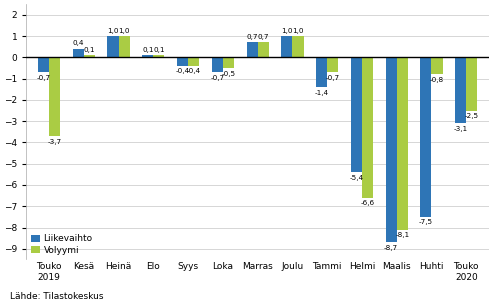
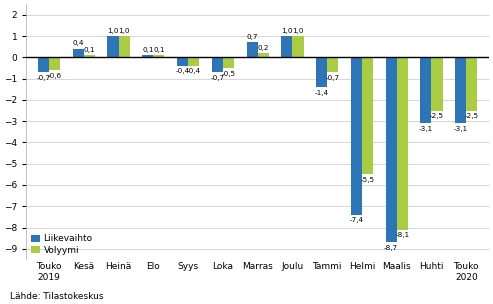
Volyymi/Touko 2019: -3,7 -> -0,6
Volyymi/Marras: 0,7 -> 0,2
Liikevaihto/Helmi: -5,4 -> -7,4
Volyymi/Helmi: -6,6 -> -5,5
Liikevaihto/Huhti: -7,5 -> -3,1
Volyymi/Huhti: -0,8 -> -2,5
